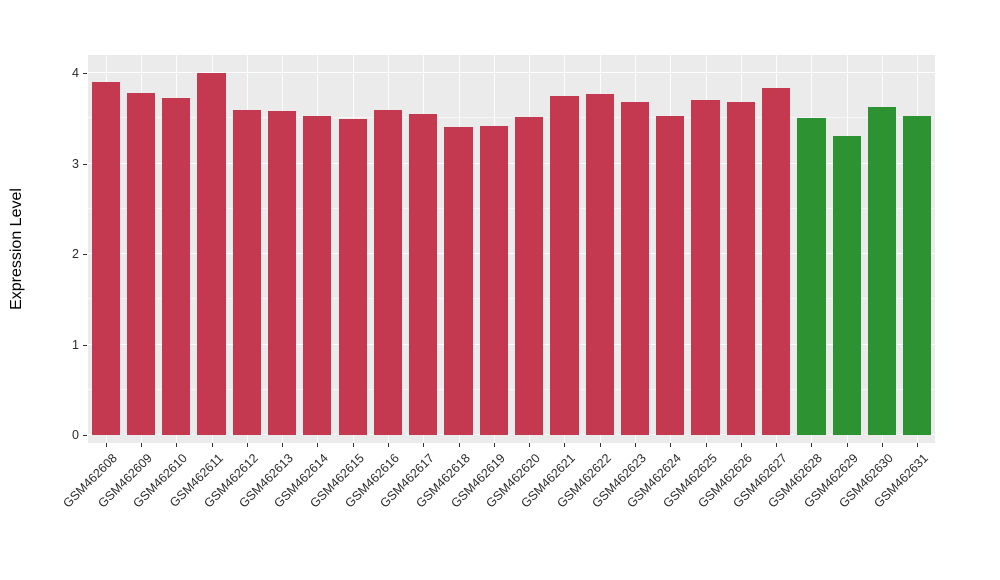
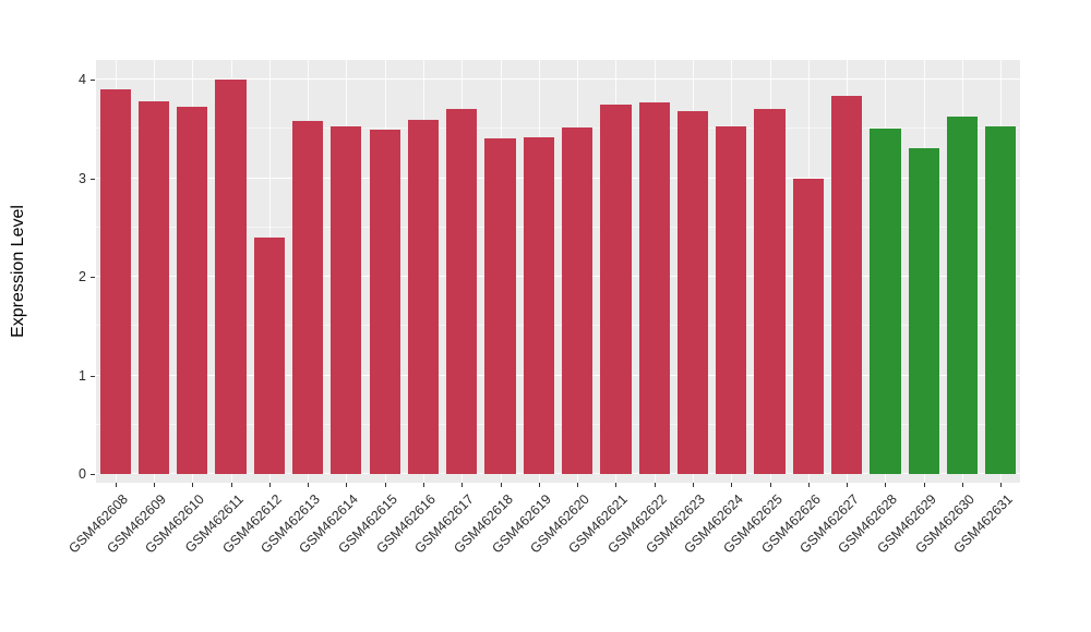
GSM462612: 3.6 -> 2.4
GSM462617: 3.5 -> 3.7
GSM462626: 3.7 -> 3.0
